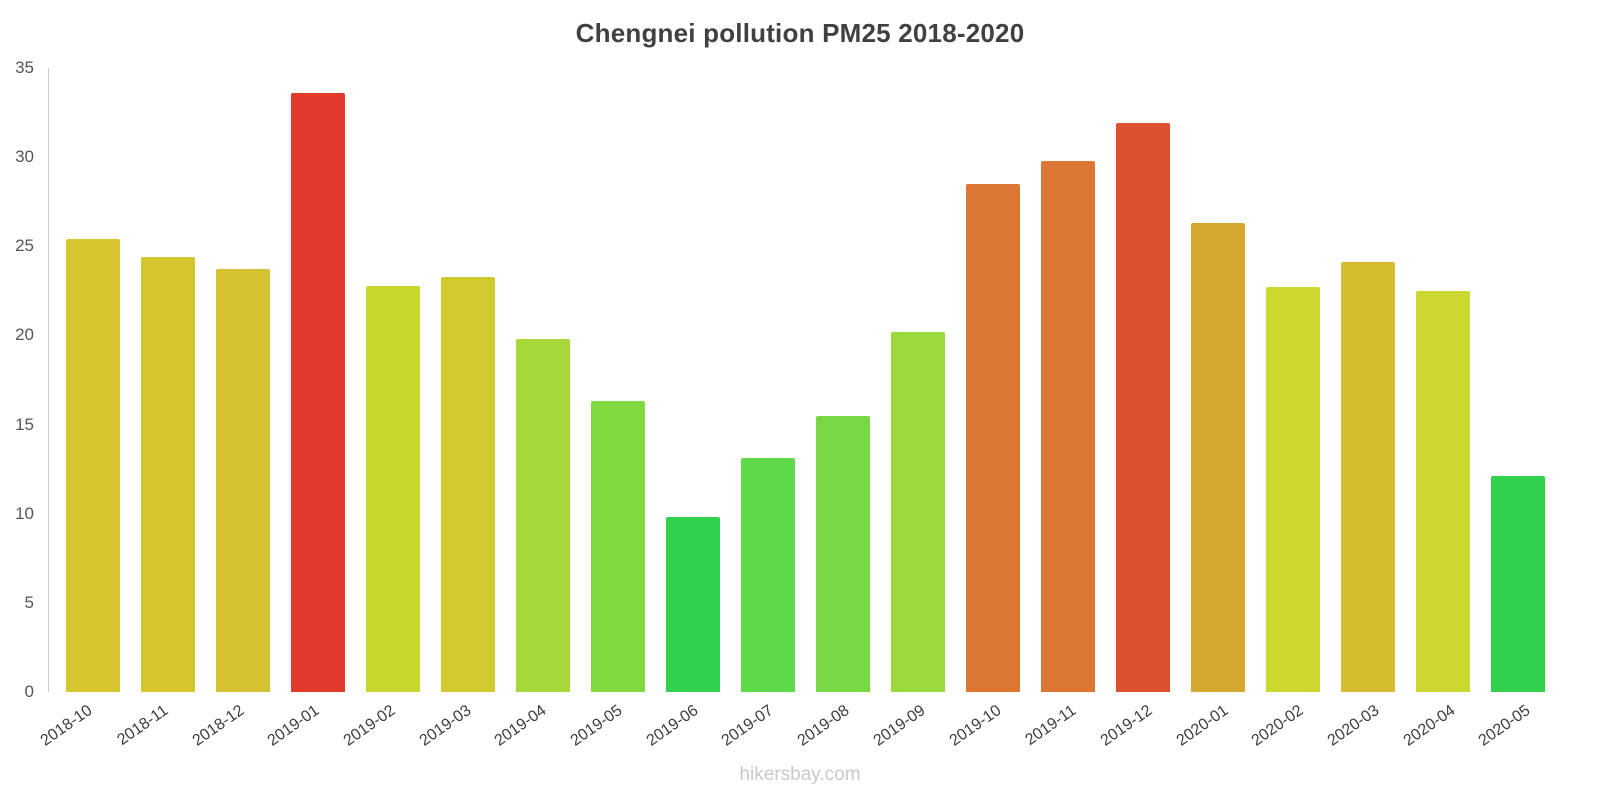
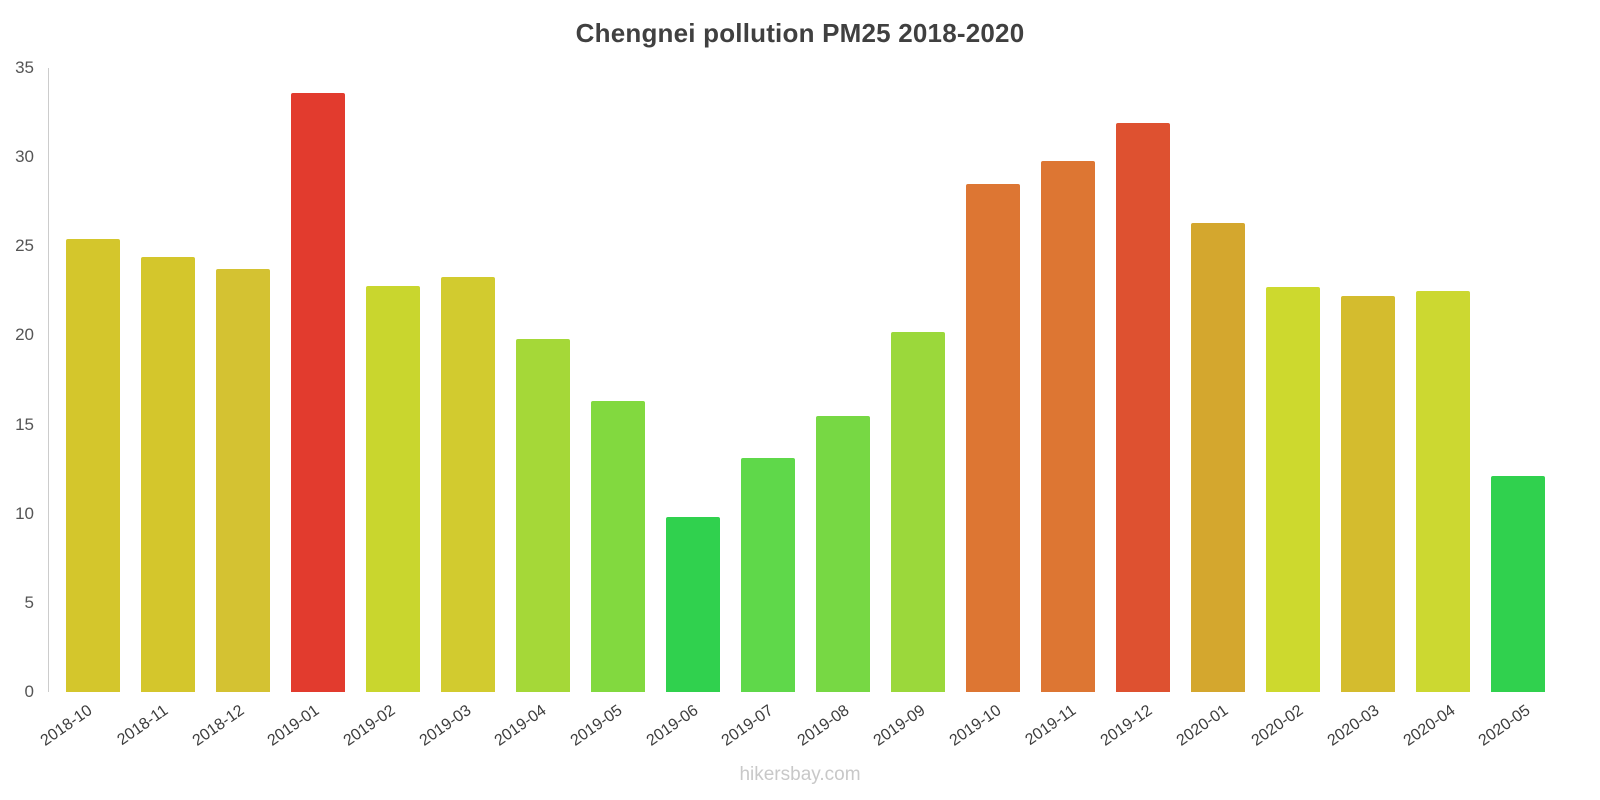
2020-03: 24.1 -> 22.2
